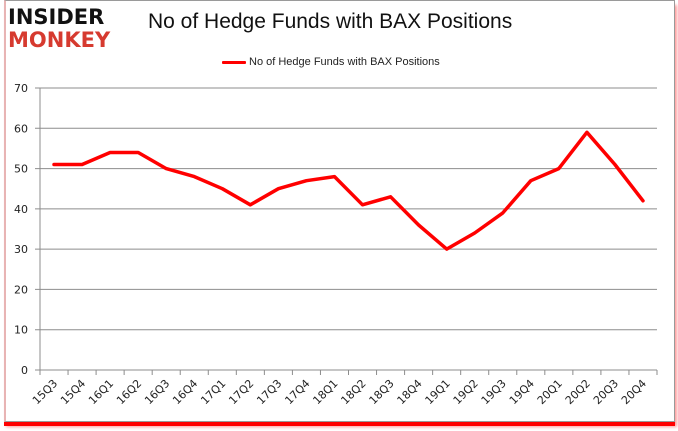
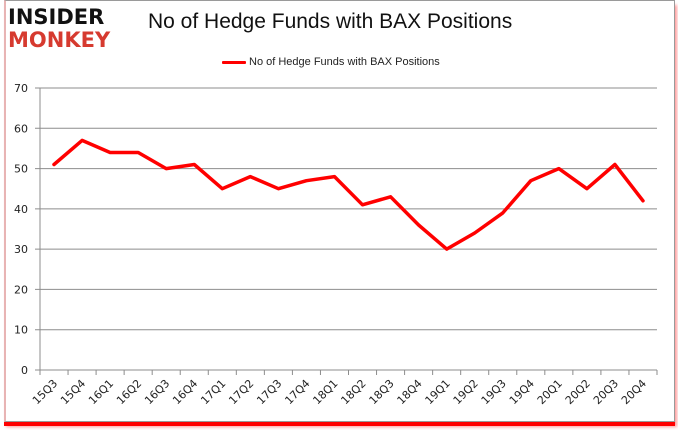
15Q4: 51 -> 57
16Q4: 48 -> 51
17Q2: 41 -> 48
20Q2: 59 -> 45
